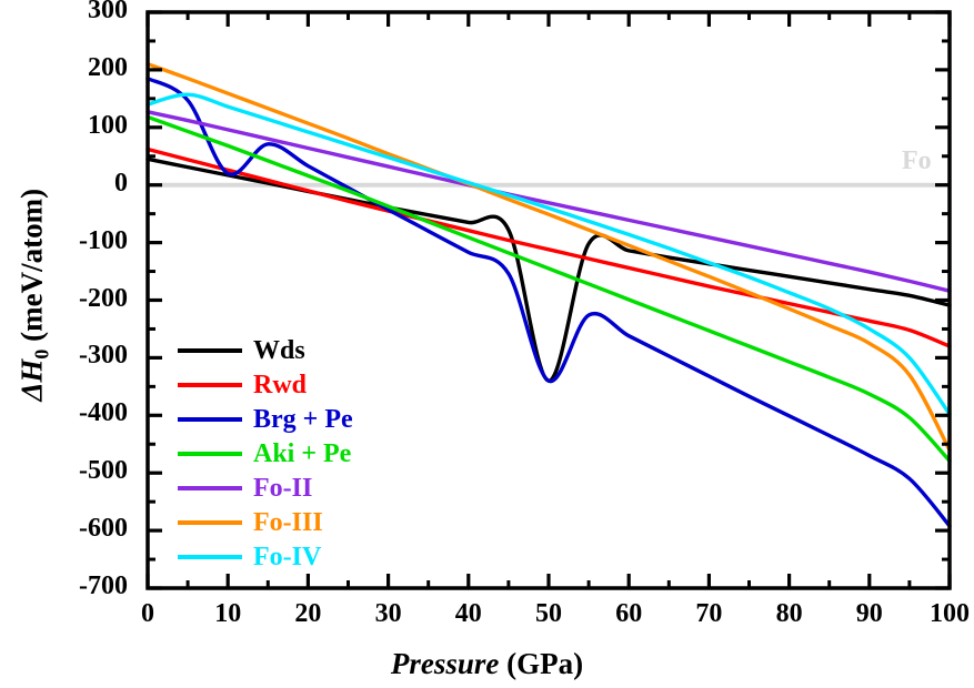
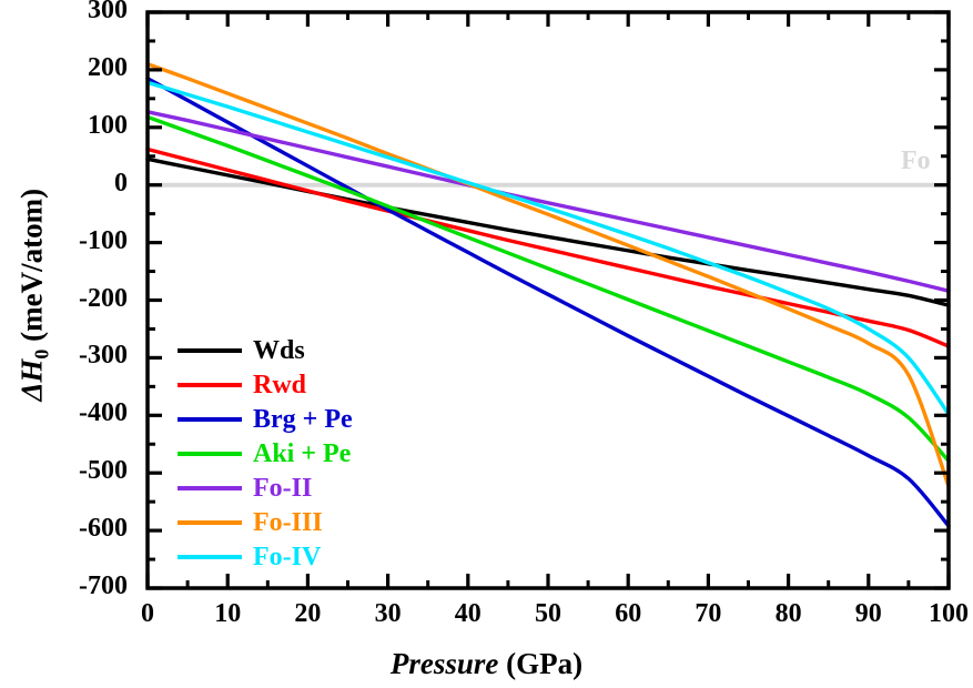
Fo-IV/0: 140 -> 180
Brg + Pe/10: 20 -> 110
Wds/50: -340 -> -90
Brg + Pe/50: -340 -> -190
Fo-III/100: -460 -> -520
